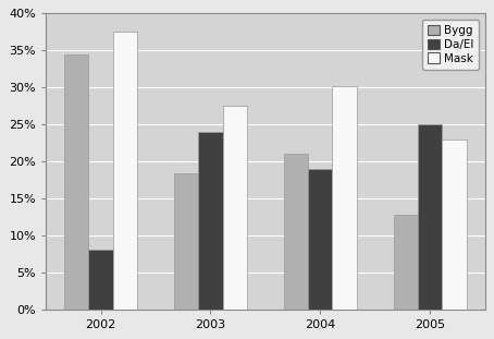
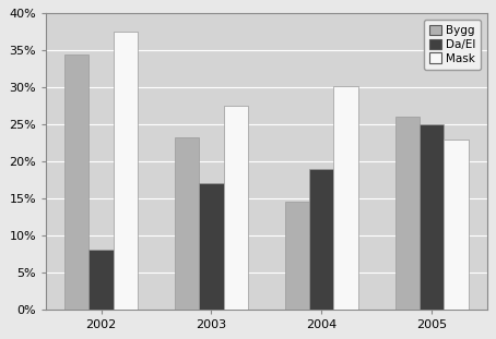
Bygg/2003: 18.4% -> 23.2%
Da/El/2003: 24% -> 17%
Bygg/2004: 21.0% -> 14.5%
Bygg/2005: 12.8% -> 26.0%
